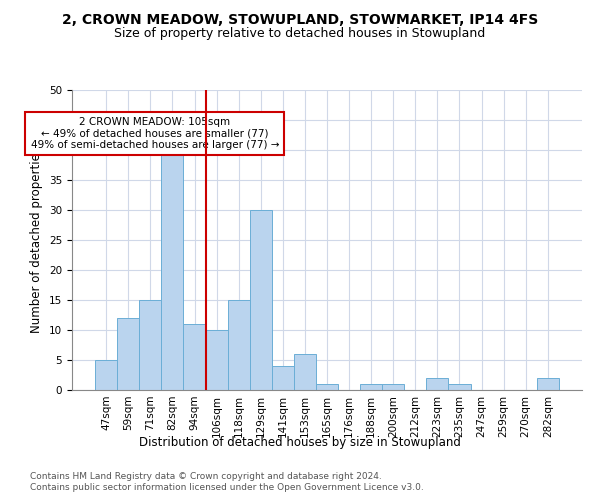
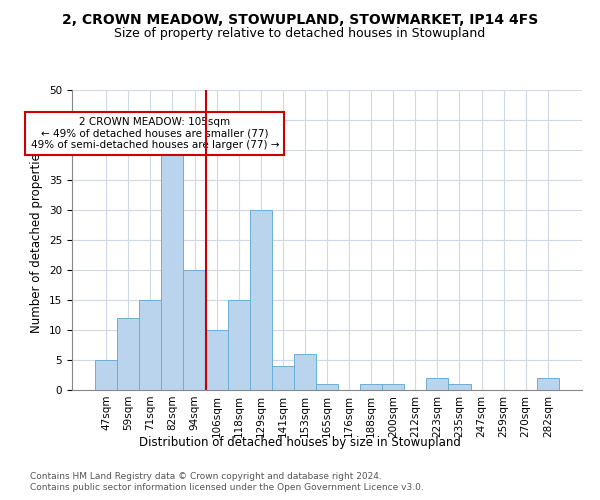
94sqm: 11 -> 20
